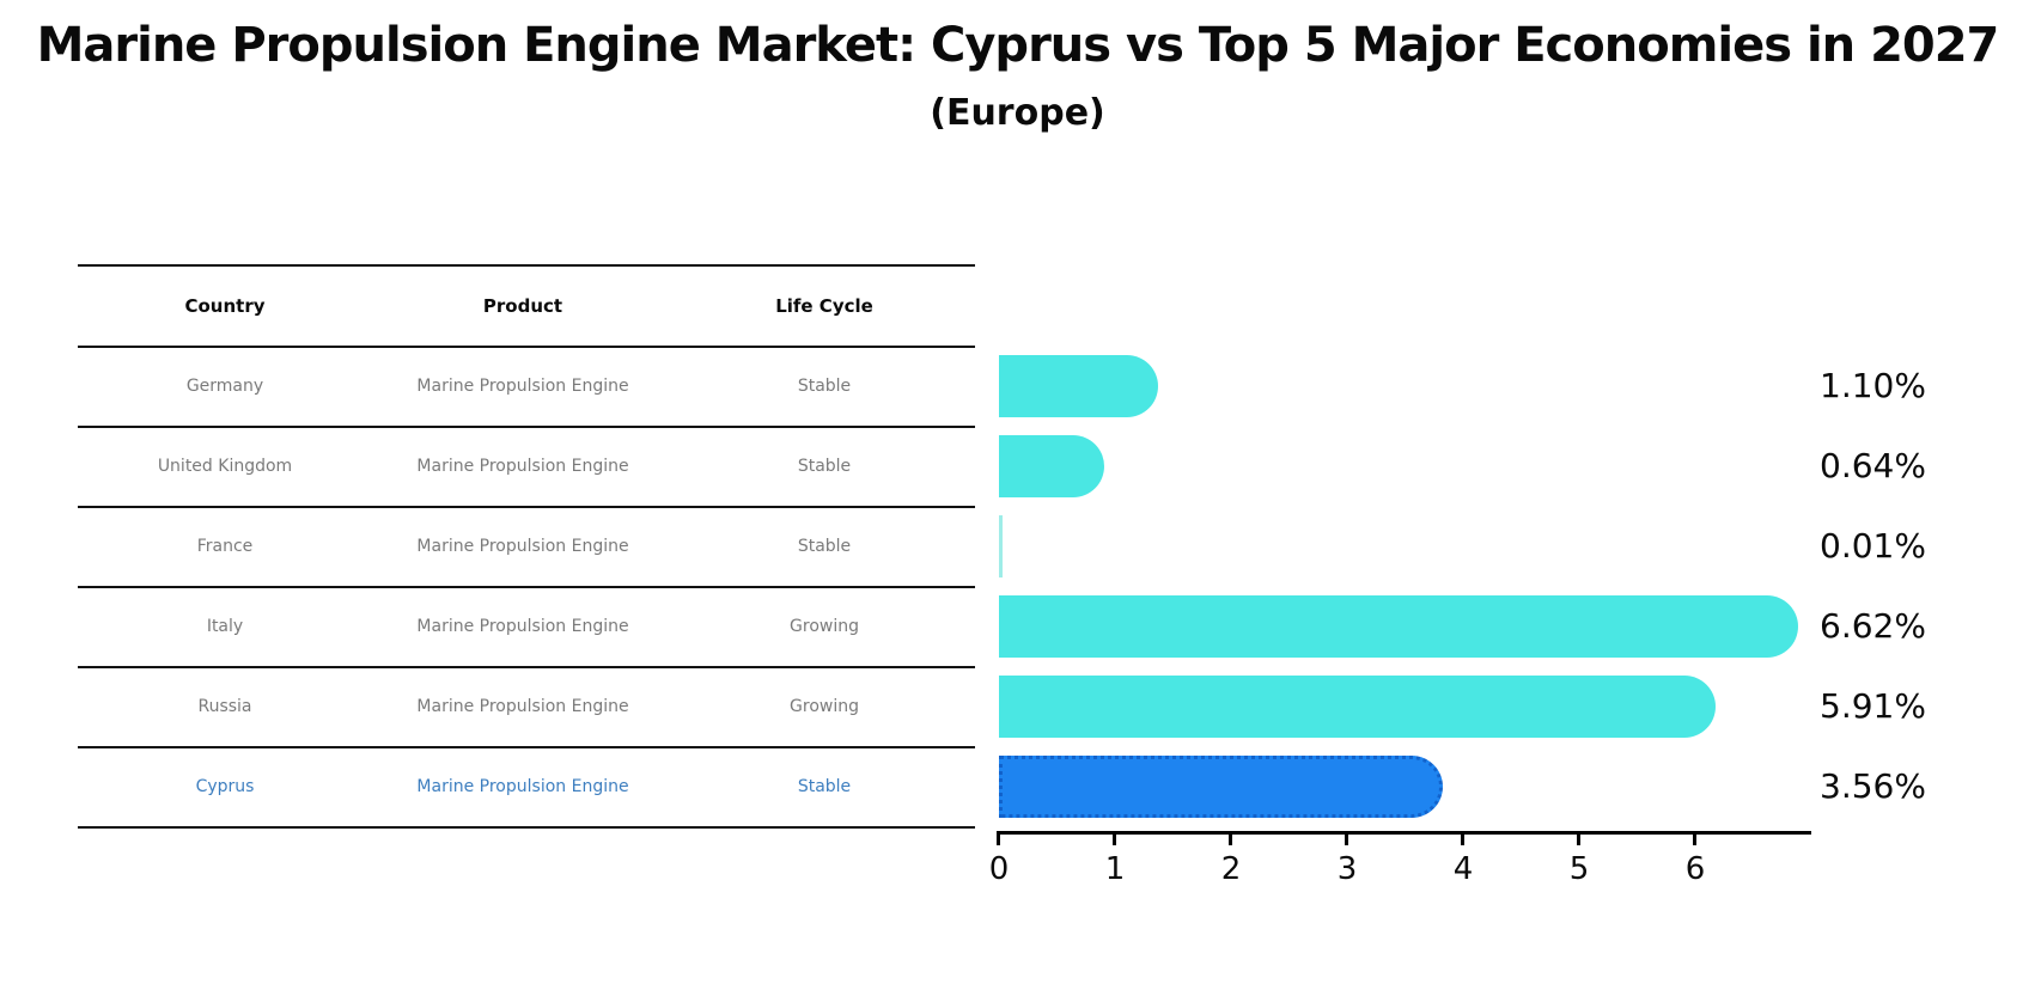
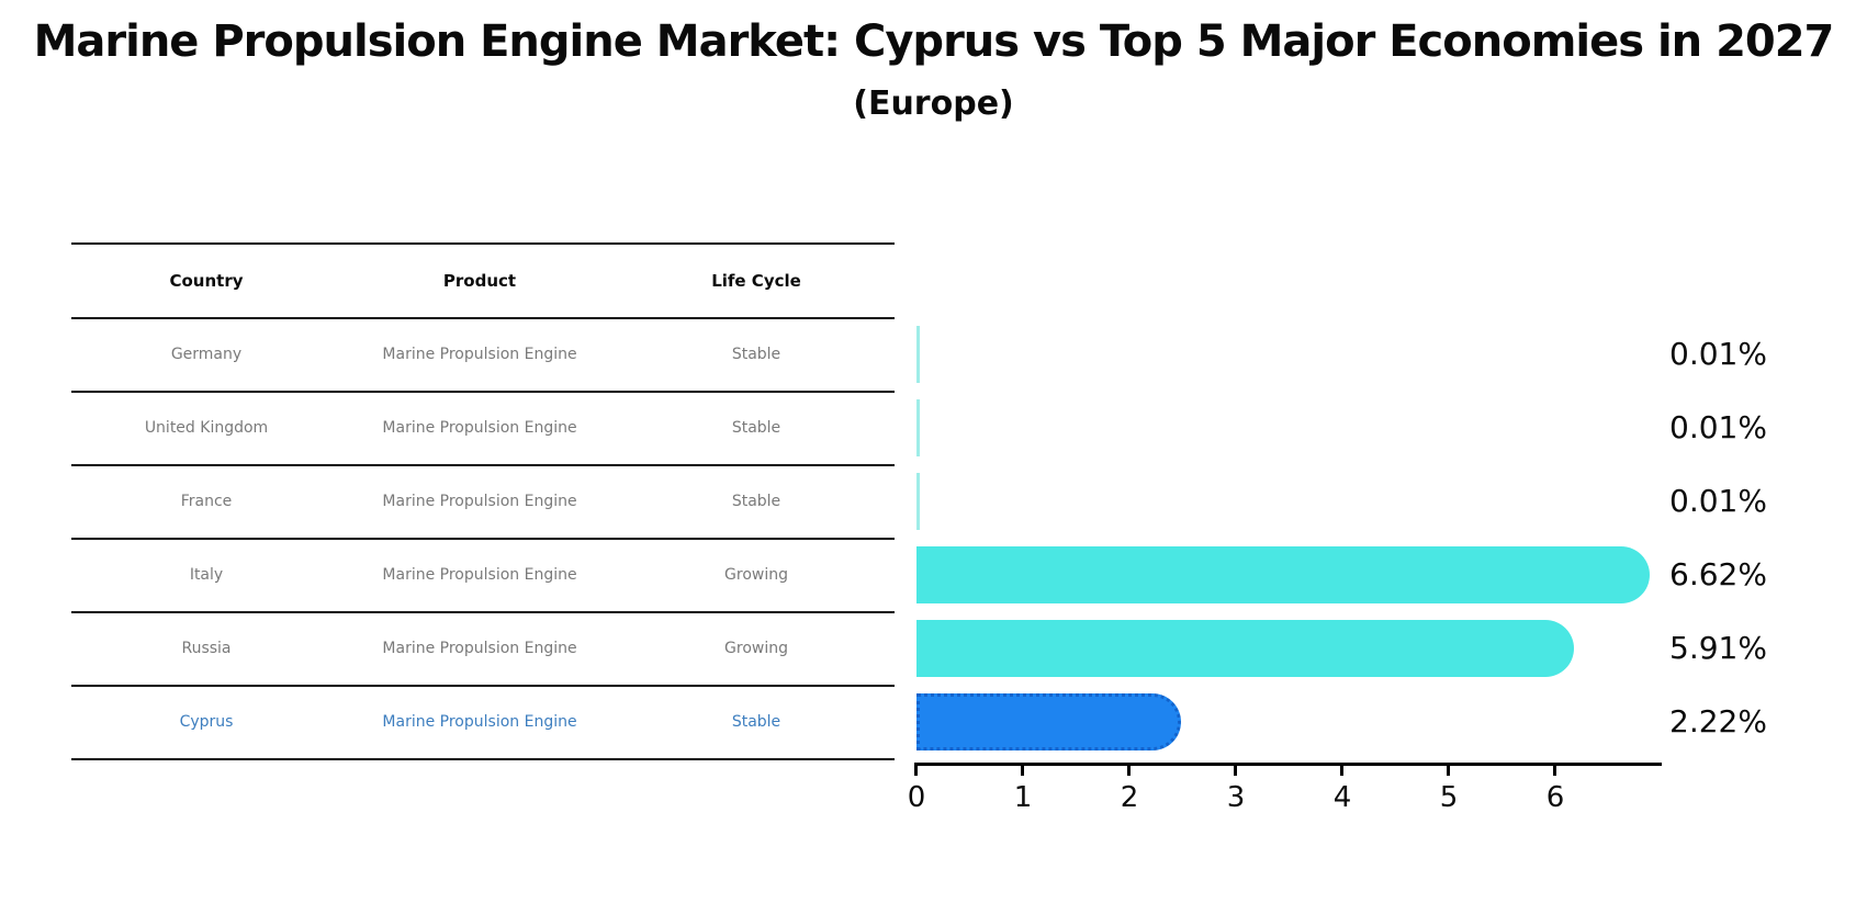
Germany: 1.10% -> 0.01%
United Kingdom: 0.64% -> 0.01%
Cyprus: 3.56% -> 2.22%
